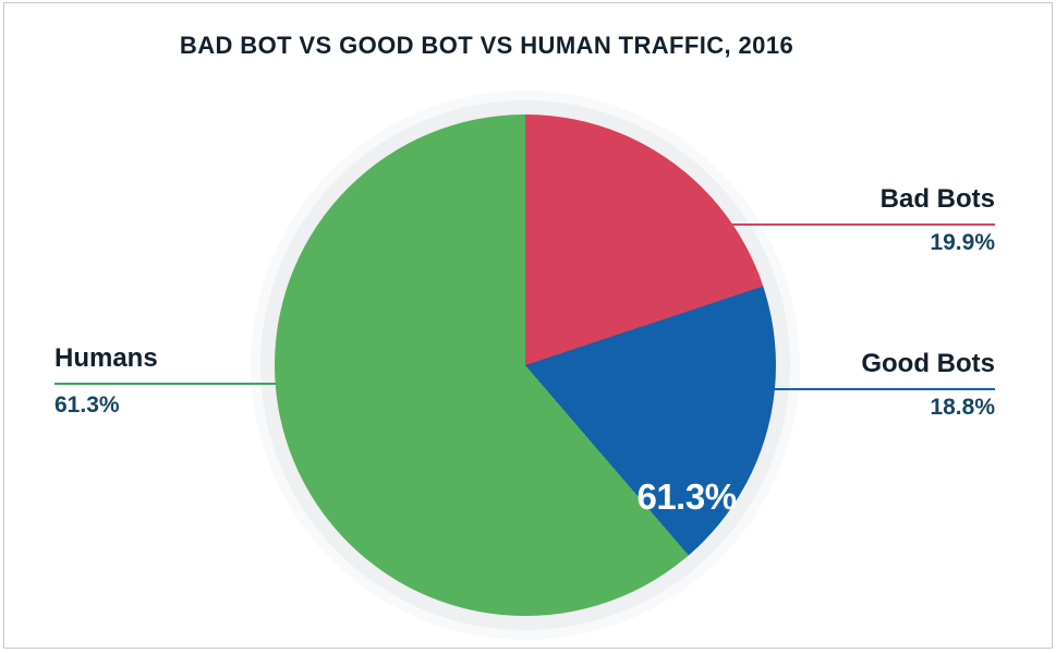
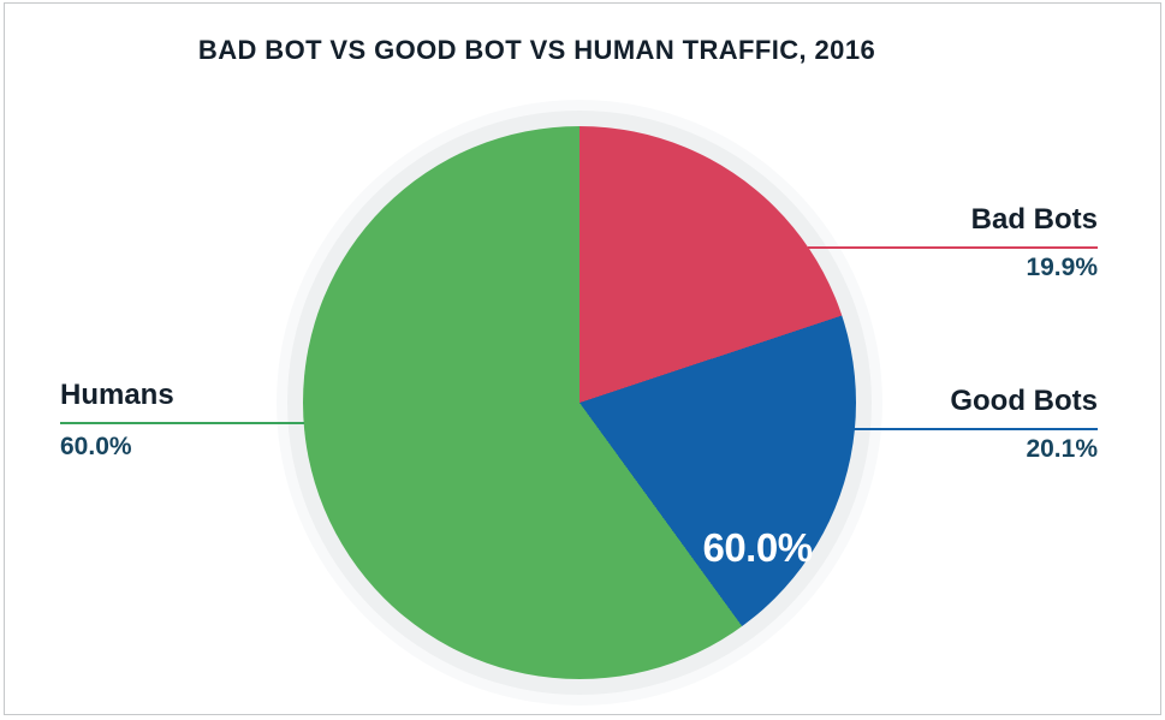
Good Bots: 18.8% -> 20.1%
Humans: 61.3% -> 60.0%
